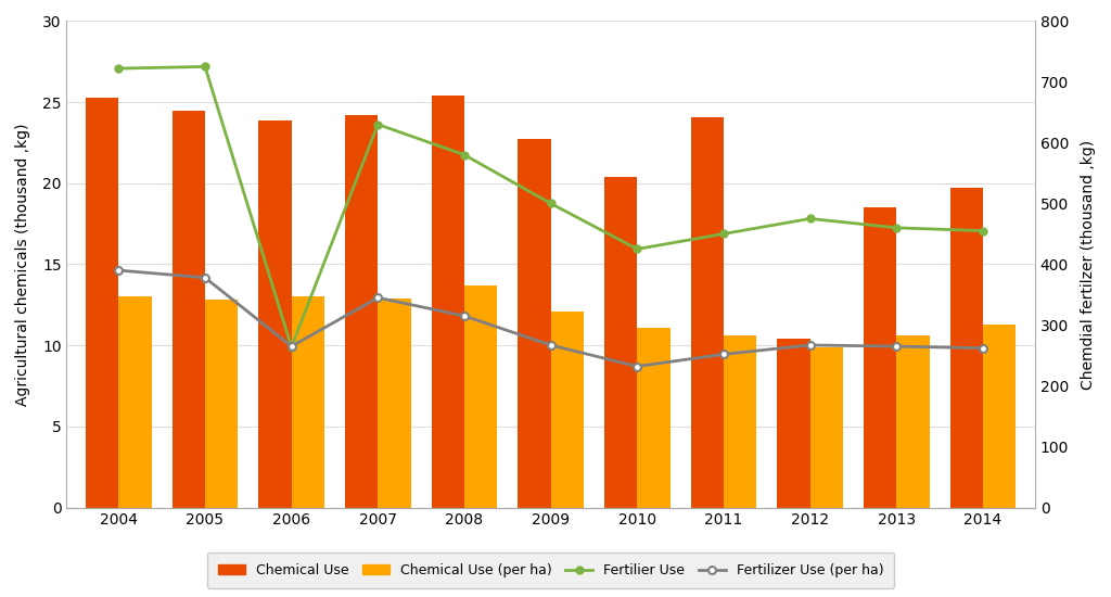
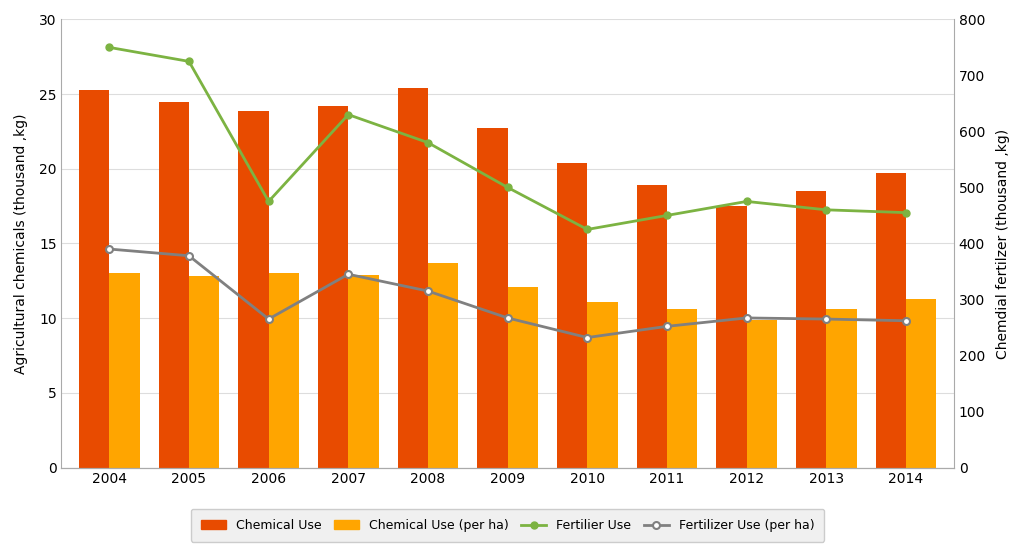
Fertilier Use/2004: 722 -> 750
Fertilier Use/2006: 264 -> 475
Chemical Use/2011: 24.1 -> 18.9
Chemical Use/2012: 10.4 -> 17.5
